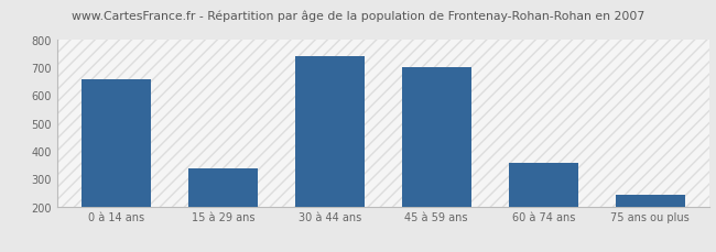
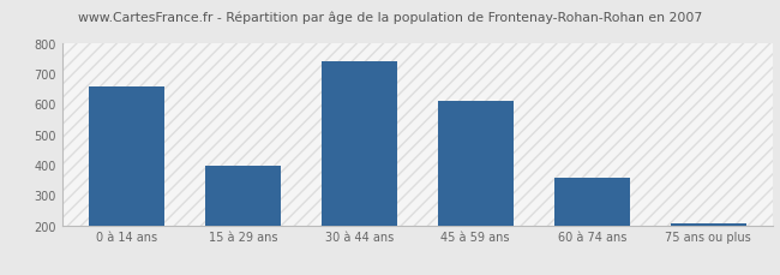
15 à 29 ans: 335 -> 397
45 à 59 ans: 700 -> 610
75 ans ou plus: 240 -> 207
